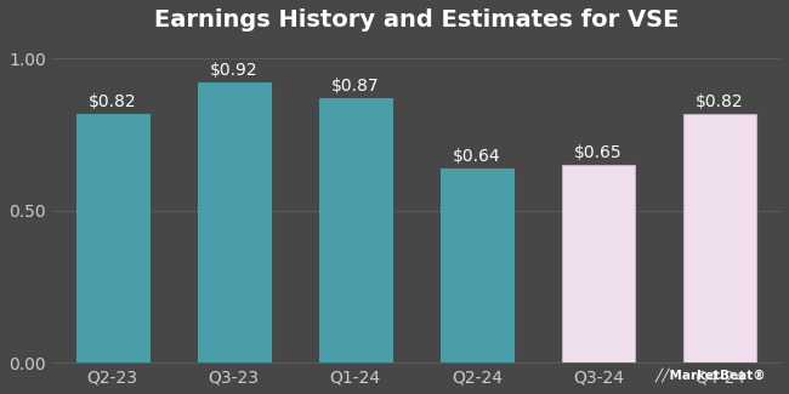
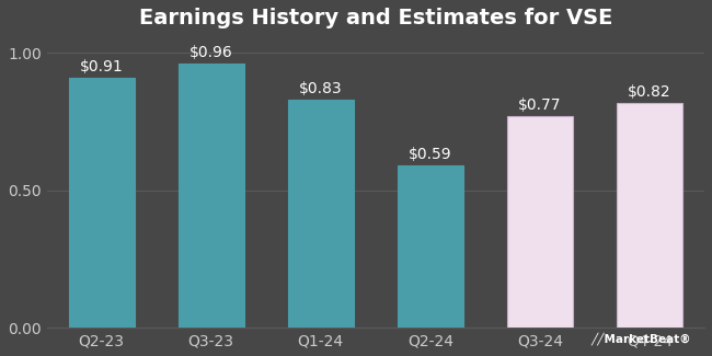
Q2-23: $0.82 -> $0.91
Q3-23: $0.92 -> $0.96
Q1-24: $0.87 -> $0.83
Q2-24: $0.64 -> $0.59
Q3-24: $0.65 -> $0.77
